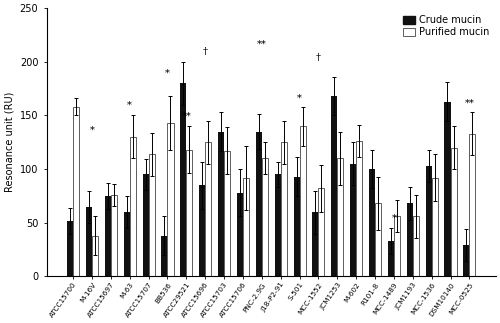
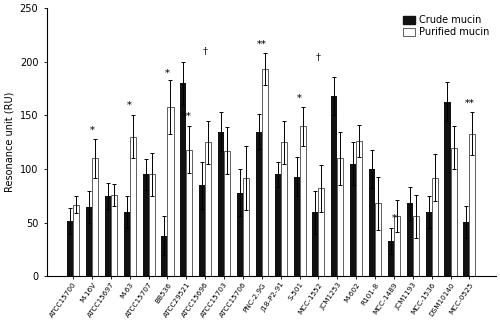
Purified mucin/ATCC15700: 158 -> 67
Purified mucin/M-16V: 38 -> 110
Purified mucin/ATCC15707: 114 -> 95
Purified mucin/BB536: 143 -> 158
Purified mucin/PNC-2.9G: 110 -> 193
Crude mucin/MCC-1536: 103 -> 60
Crude mucin/MCC-0525: 29 -> 51
